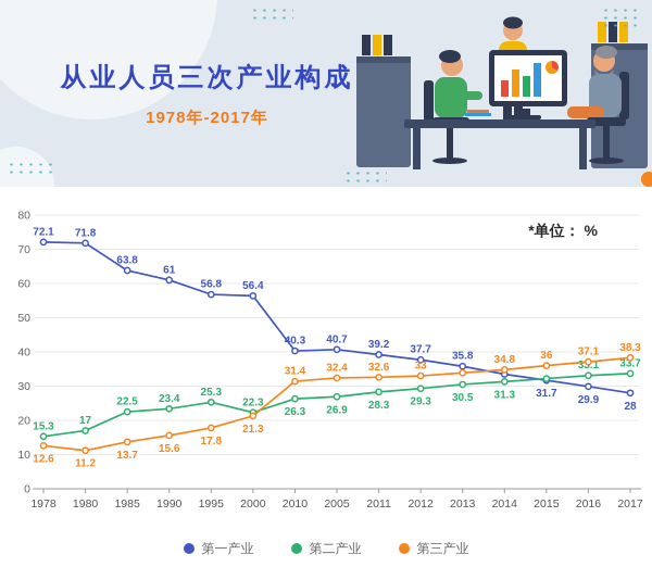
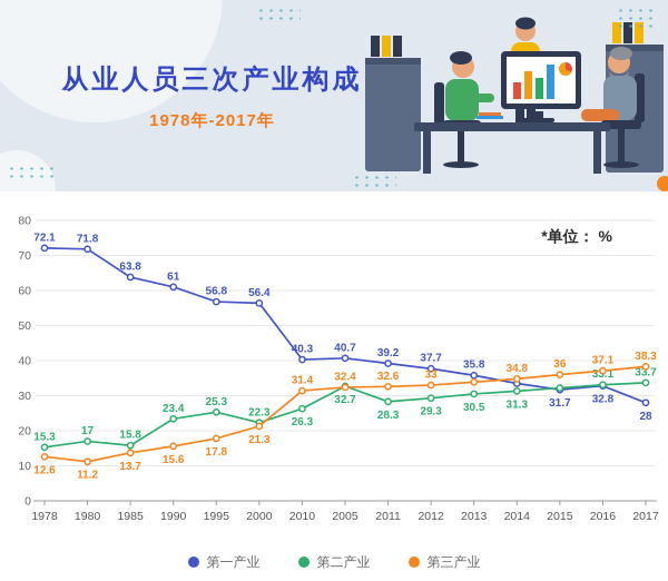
第二产业/1985: 22.5 -> 15.8
第二产业/2005: 26.9 -> 32.7
第一产业/2016: 29.9 -> 32.8
